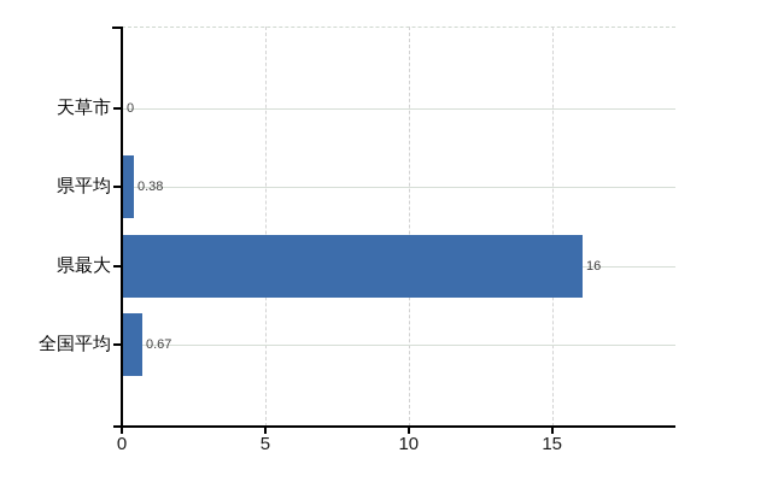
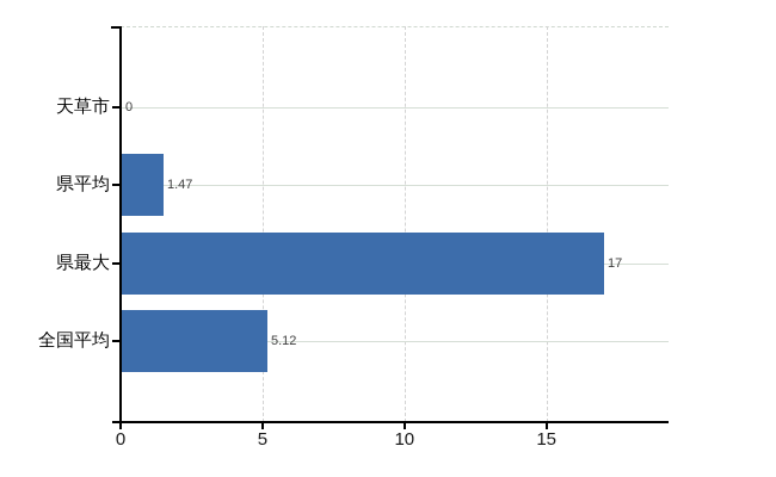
県平均: 0.38 -> 1.47
県最大: 16 -> 17
全国平均: 0.67 -> 5.12
